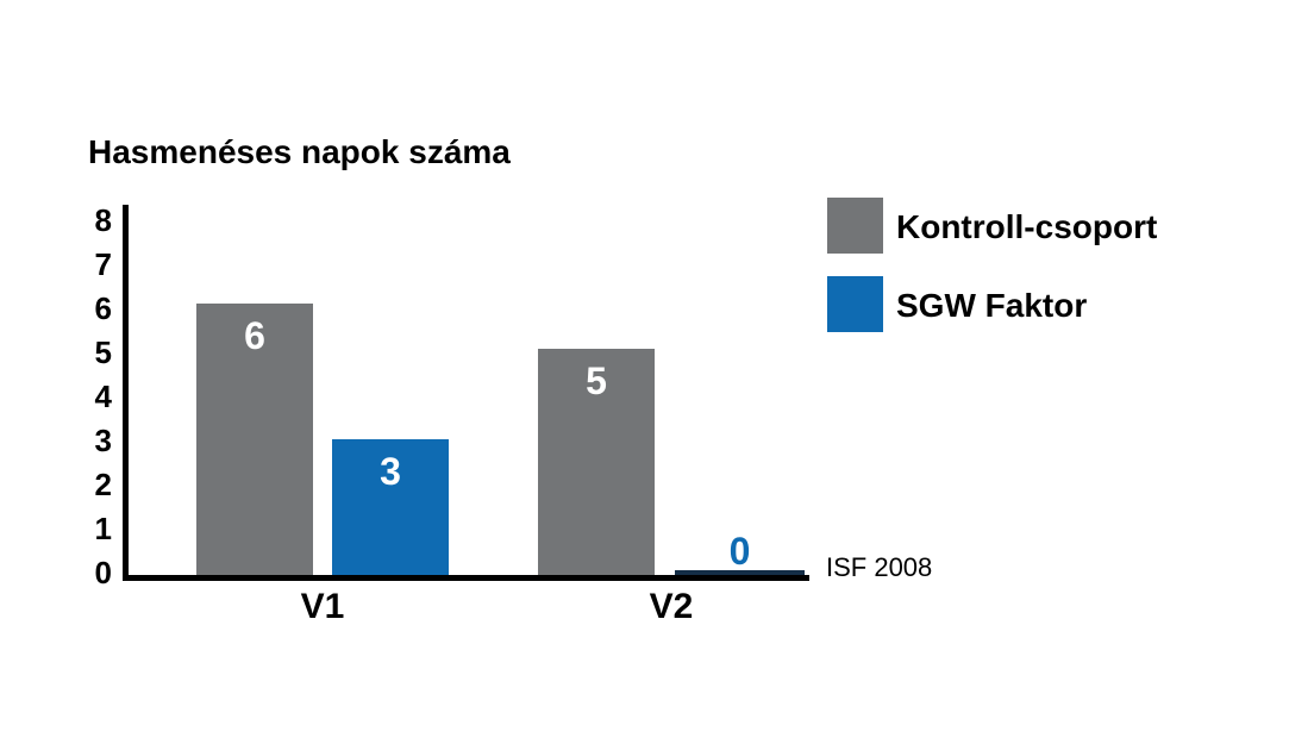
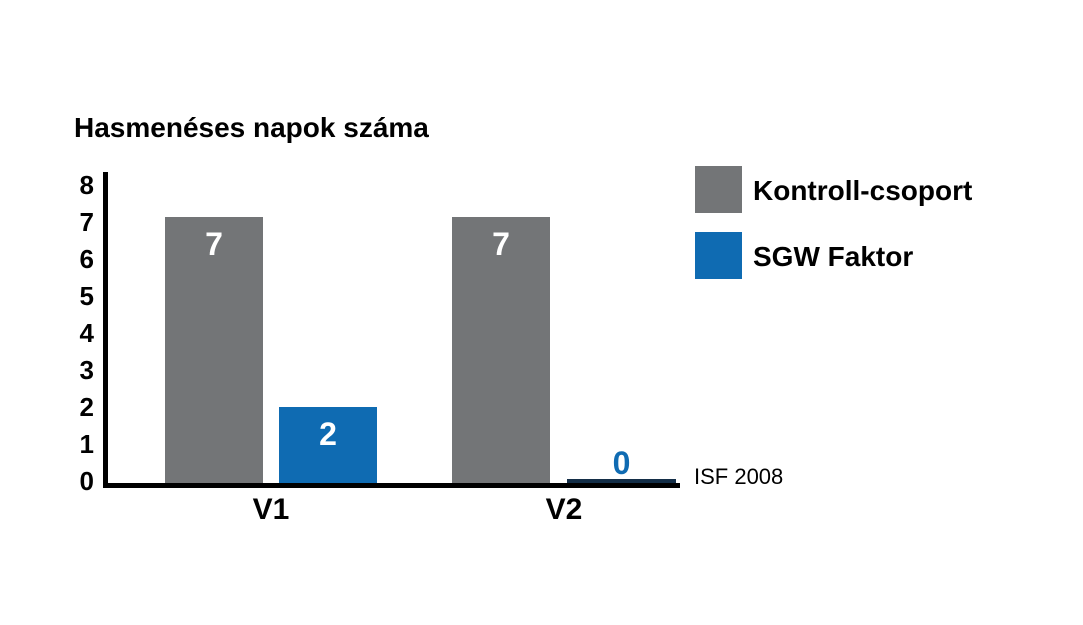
Kontroll-csoport/V1: 6 -> 7
SGW Faktor/V1: 3 -> 2
Kontroll-csoport/V2: 5 -> 7
